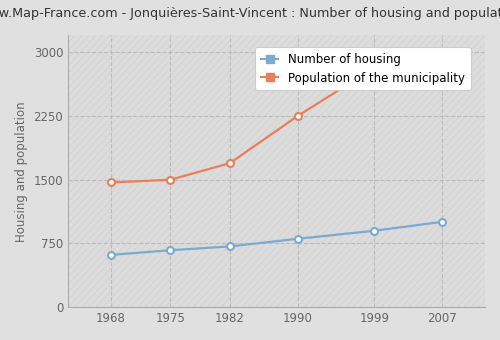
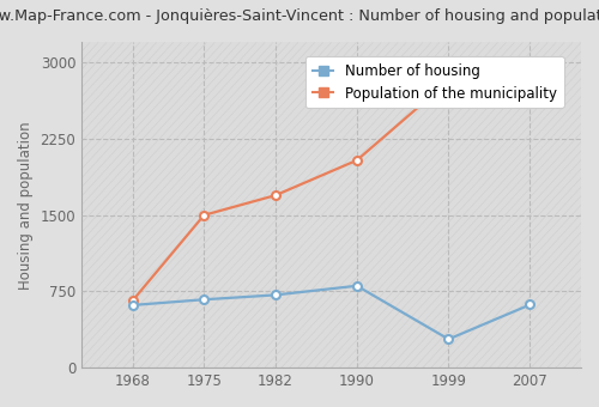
Population of the municipality/1968: 1470 -> 660
Population of the municipality/1990: 2250 -> 2040
Number of housing/1999: 900 -> 280
Number of housing/2007: 1000 -> 620
